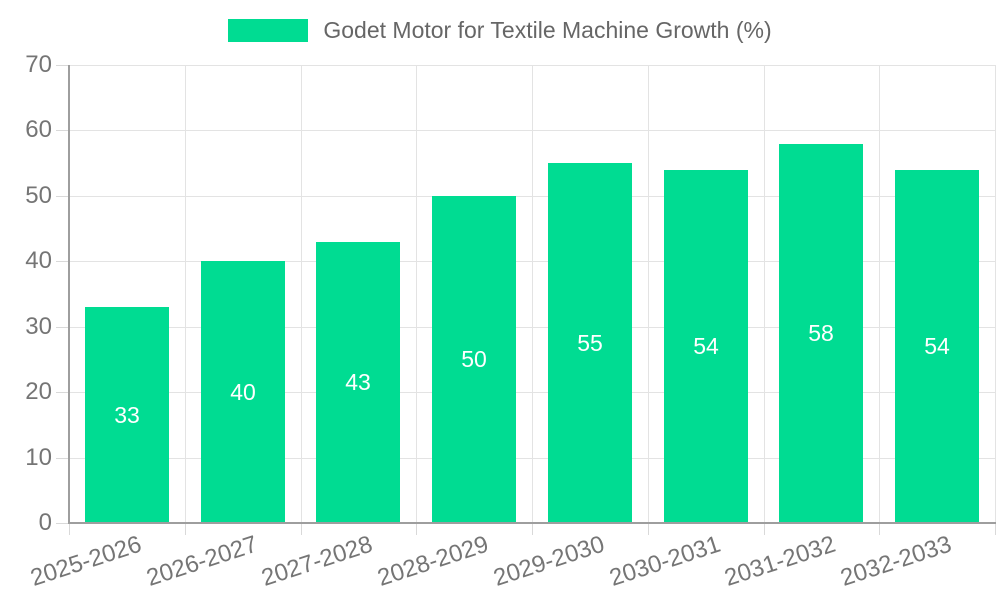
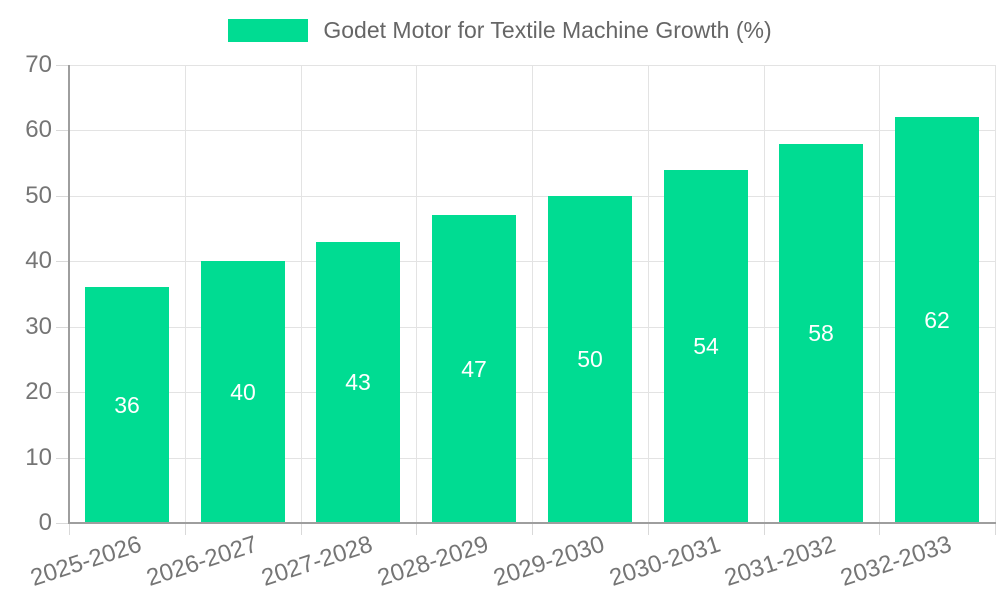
2025-2026: 33 -> 36
2028-2029: 50 -> 47
2029-2030: 55 -> 50
2032-2033: 54 -> 62
